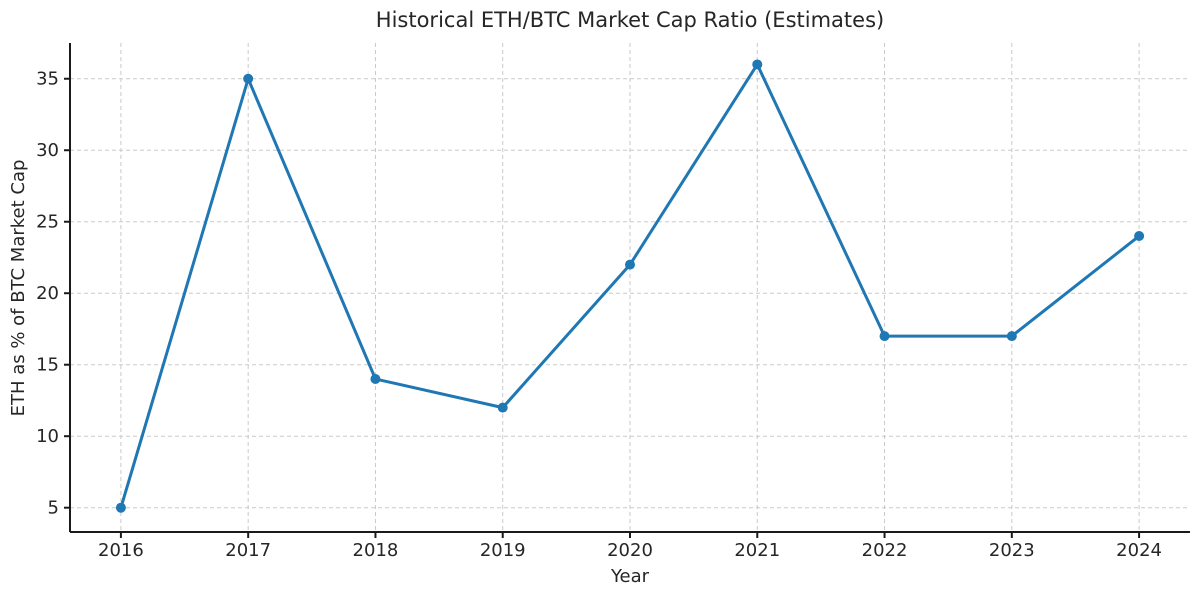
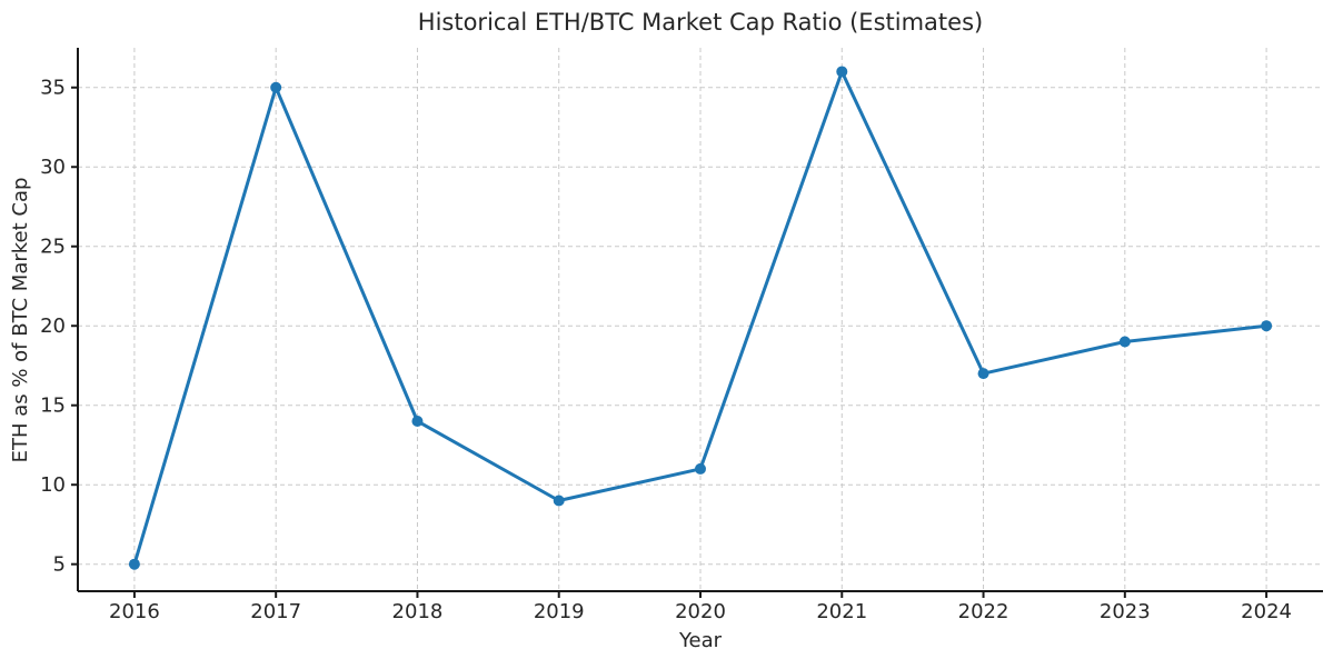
2019: 12 -> 9
2020: 22 -> 11
2023: 17 -> 19
2024: 24 -> 20
